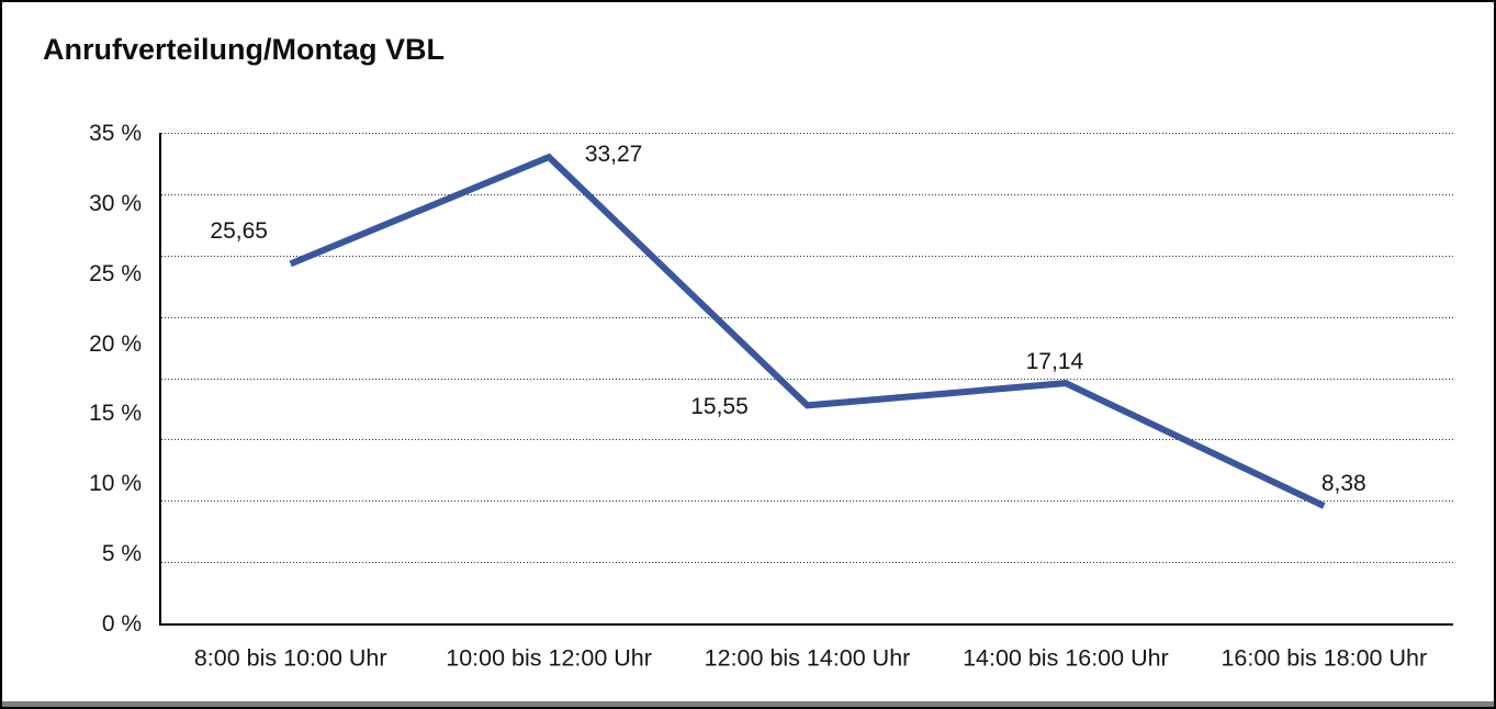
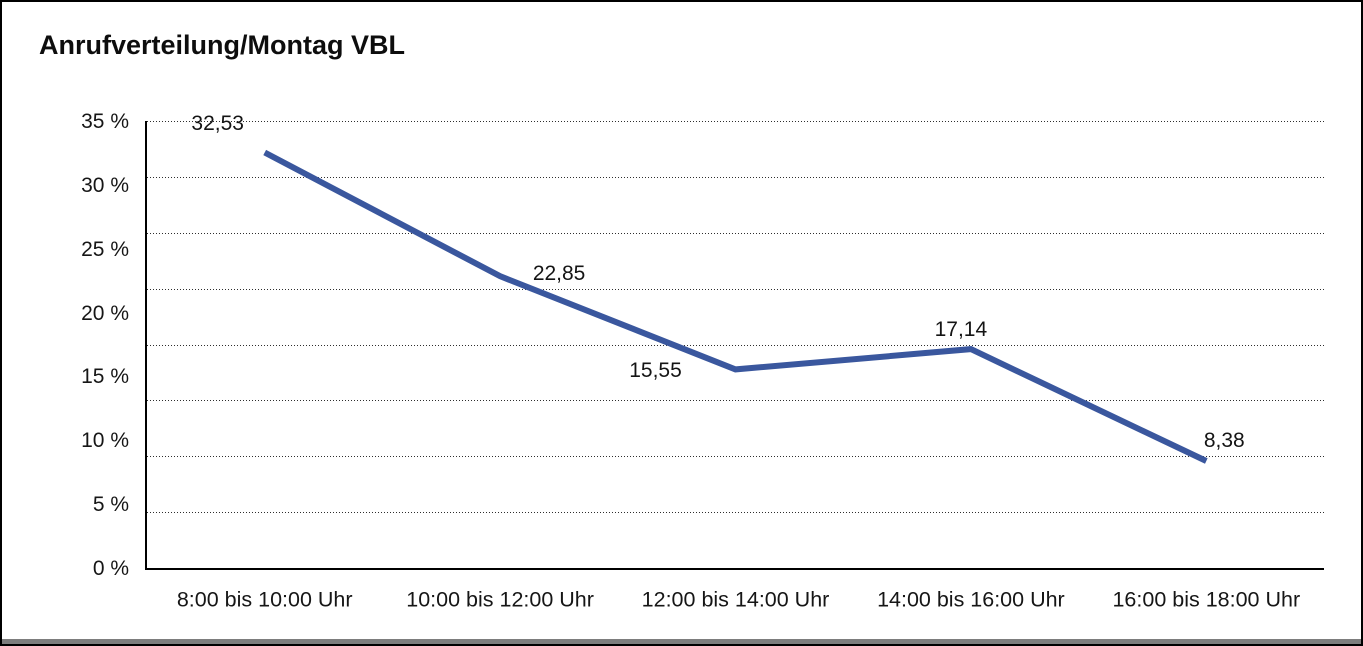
8:00 bis 10:00 Uhr: 25,65 -> 32,53
10:00 bis 12:00 Uhr: 33,27 -> 22,85
